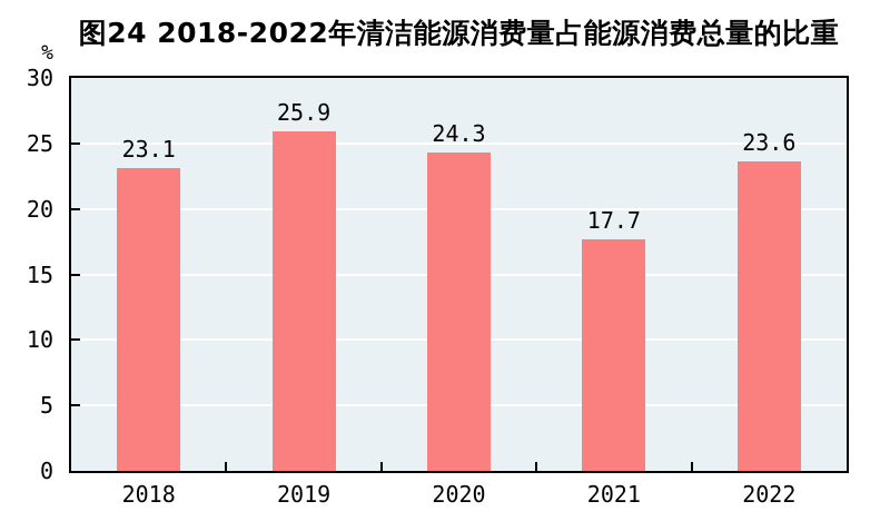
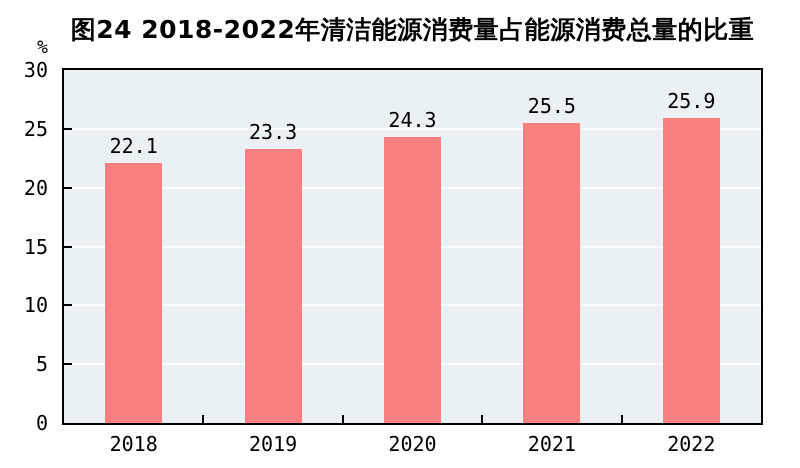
2018: 23.1 -> 22.1
2019: 25.9 -> 23.3
2021: 17.7 -> 25.5
2022: 23.6 -> 25.9
